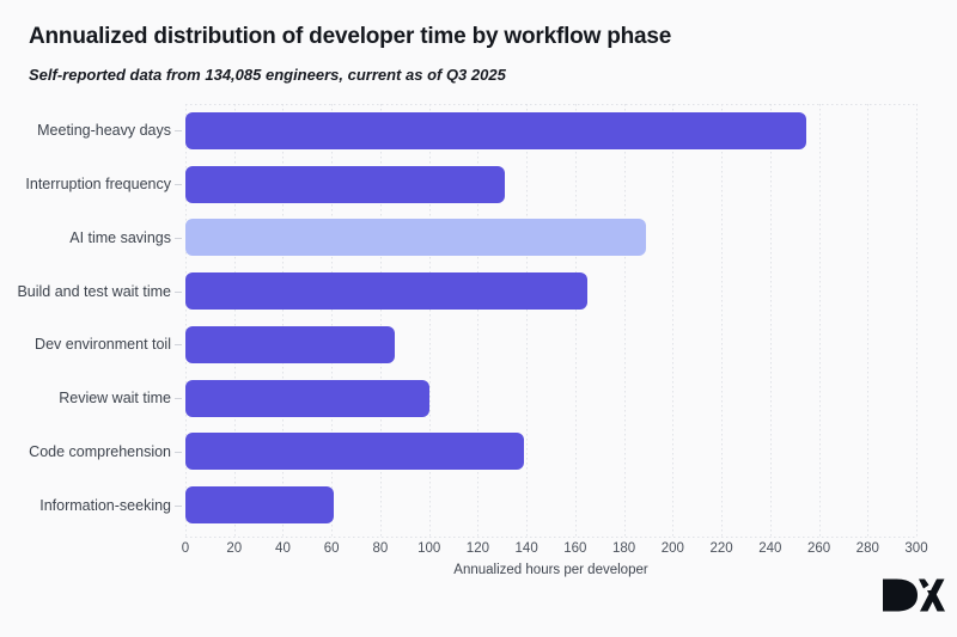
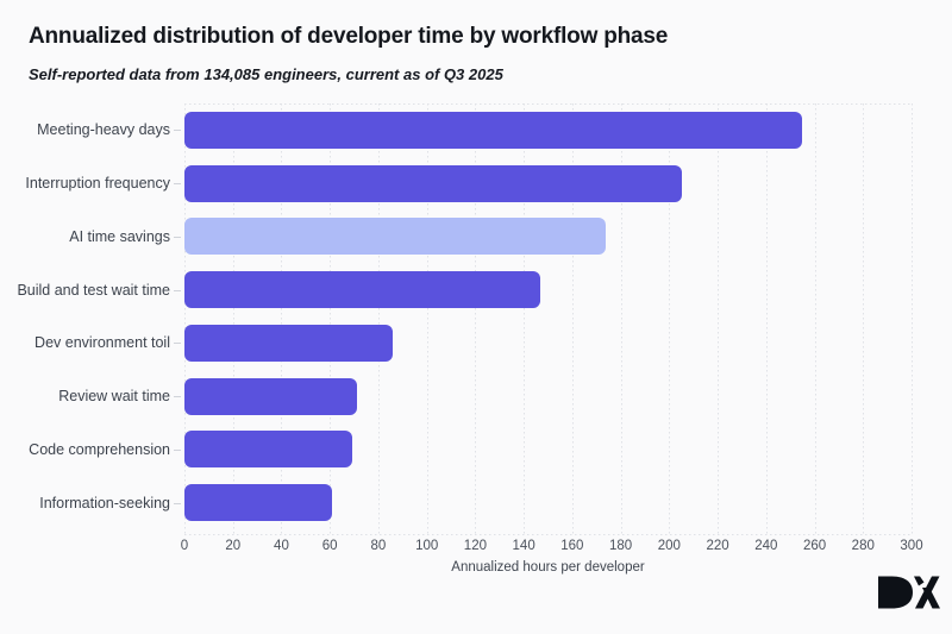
Interruption frequency: 131 -> 205
AI time savings: 189 -> 174
Build and test wait time: 165 -> 147
Review wait time: 100 -> 71
Code comprehension: 139 -> 69
